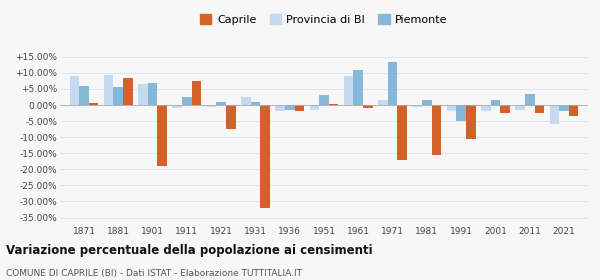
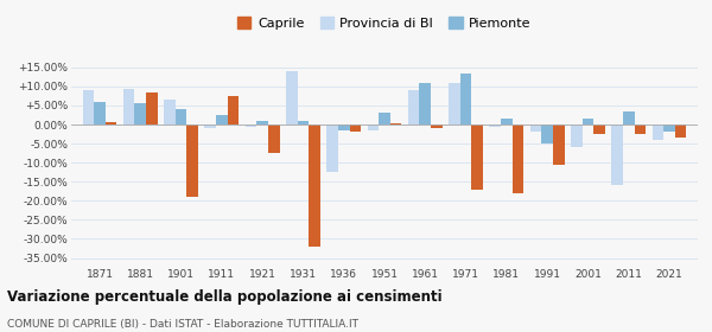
Piemonte/1901: 7.0% -> 4.0%
Provincia di BI/1931: 2.5% -> 14.0%
Provincia di BI/1936: -2.0% -> -12.5%
Provincia di BI/1971: 1.5% -> 11.0%
Caprile/1981: -15.5% -> -18.0%
Provincia di BI/2001: -2.0% -> -6.0%
Provincia di BI/2011: -1.5% -> -16.0%
Provincia di BI/2021: -6.0% -> -4.0%
